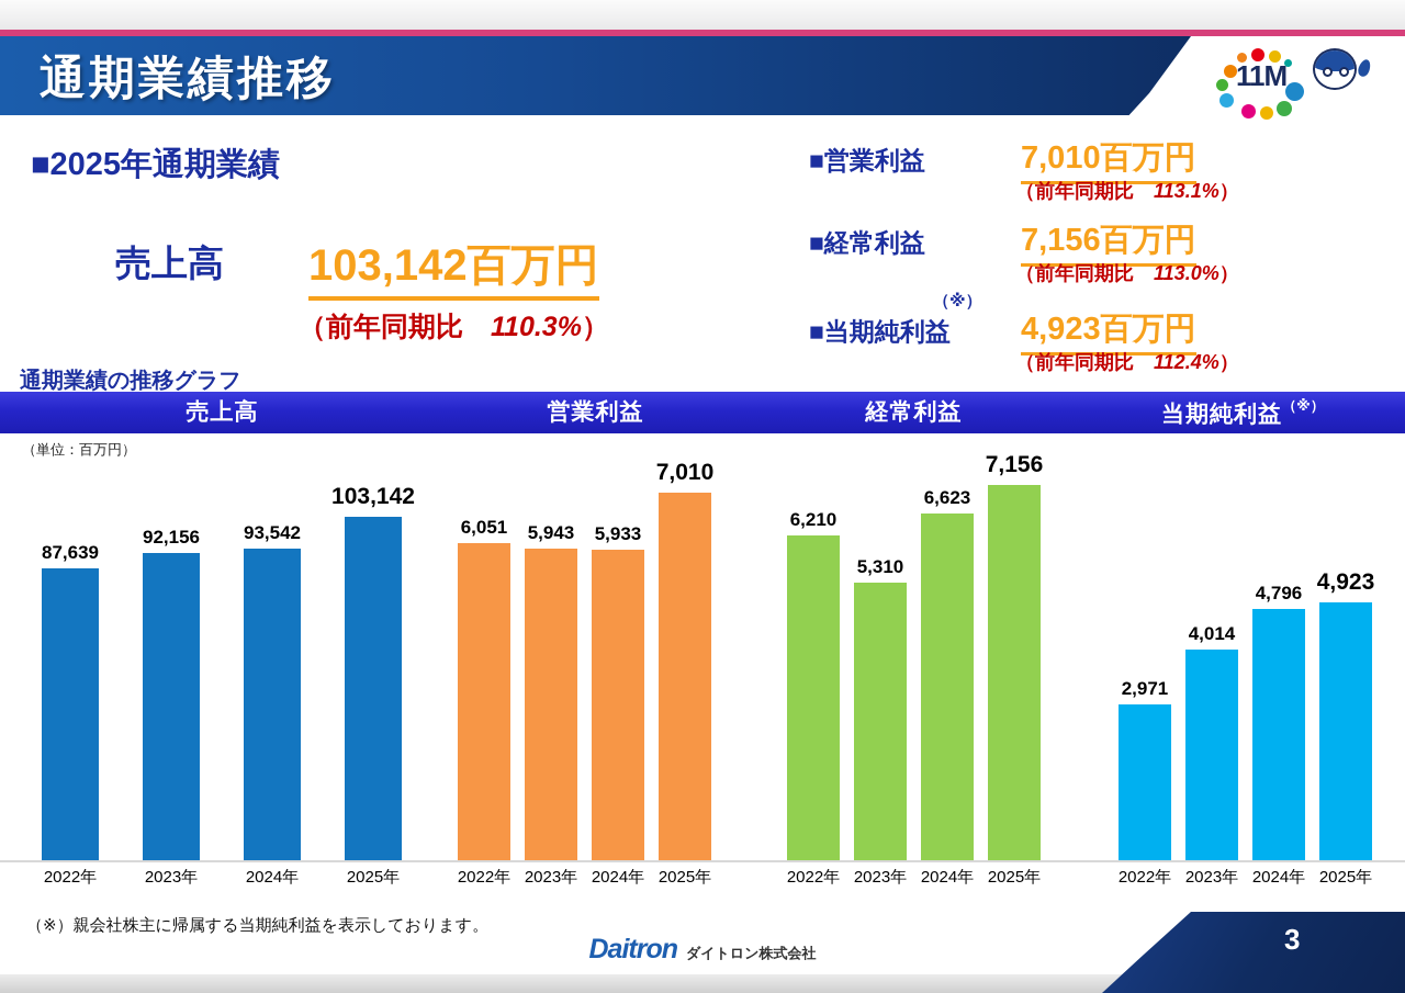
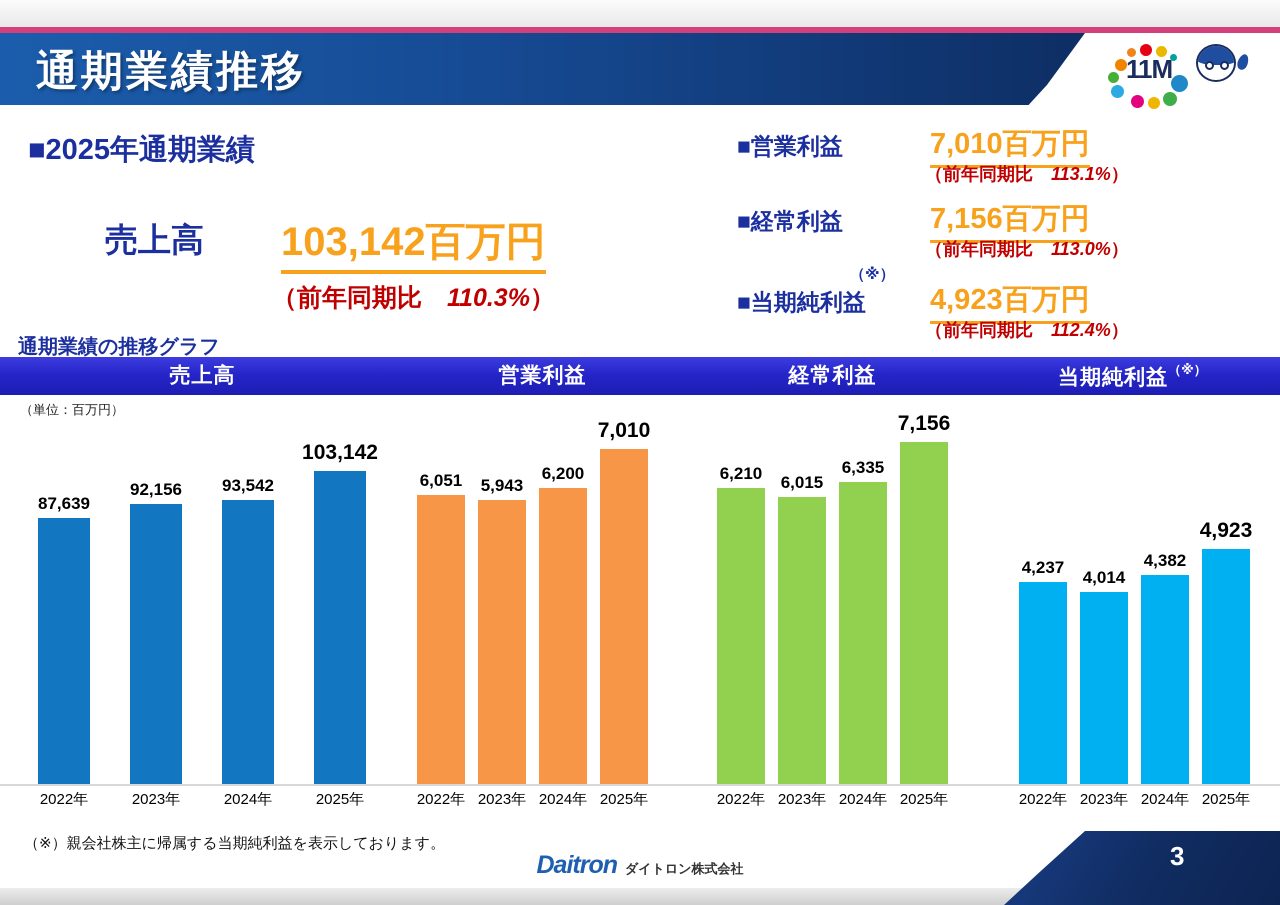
営業利益/2024年: 5,933 -> 6,200
経常利益/2023年: 5,310 -> 6,015
経常利益/2024年: 6,623 -> 6,335
当期純利益/2022年: 2,971 -> 4,237
当期純利益/2024年: 4,796 -> 4,382
